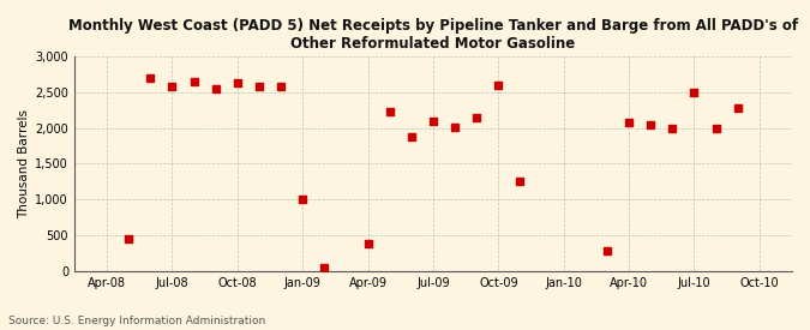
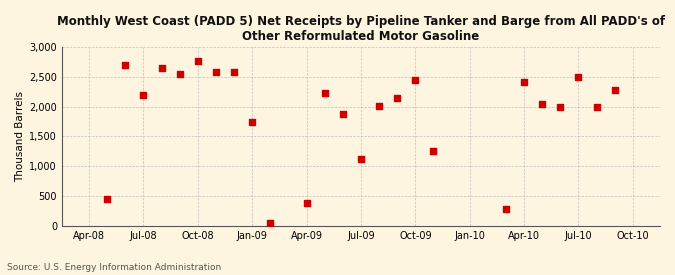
Jul-08: 2,580 -> 2,200
Oct-08: 2,630 -> 2,760
Jan-09: 1,000 -> 1,740
Jul-09: 2,100 -> 1,120
Oct-09: 2,600 -> 2,440
Apr-10: 2,080 -> 2,420
